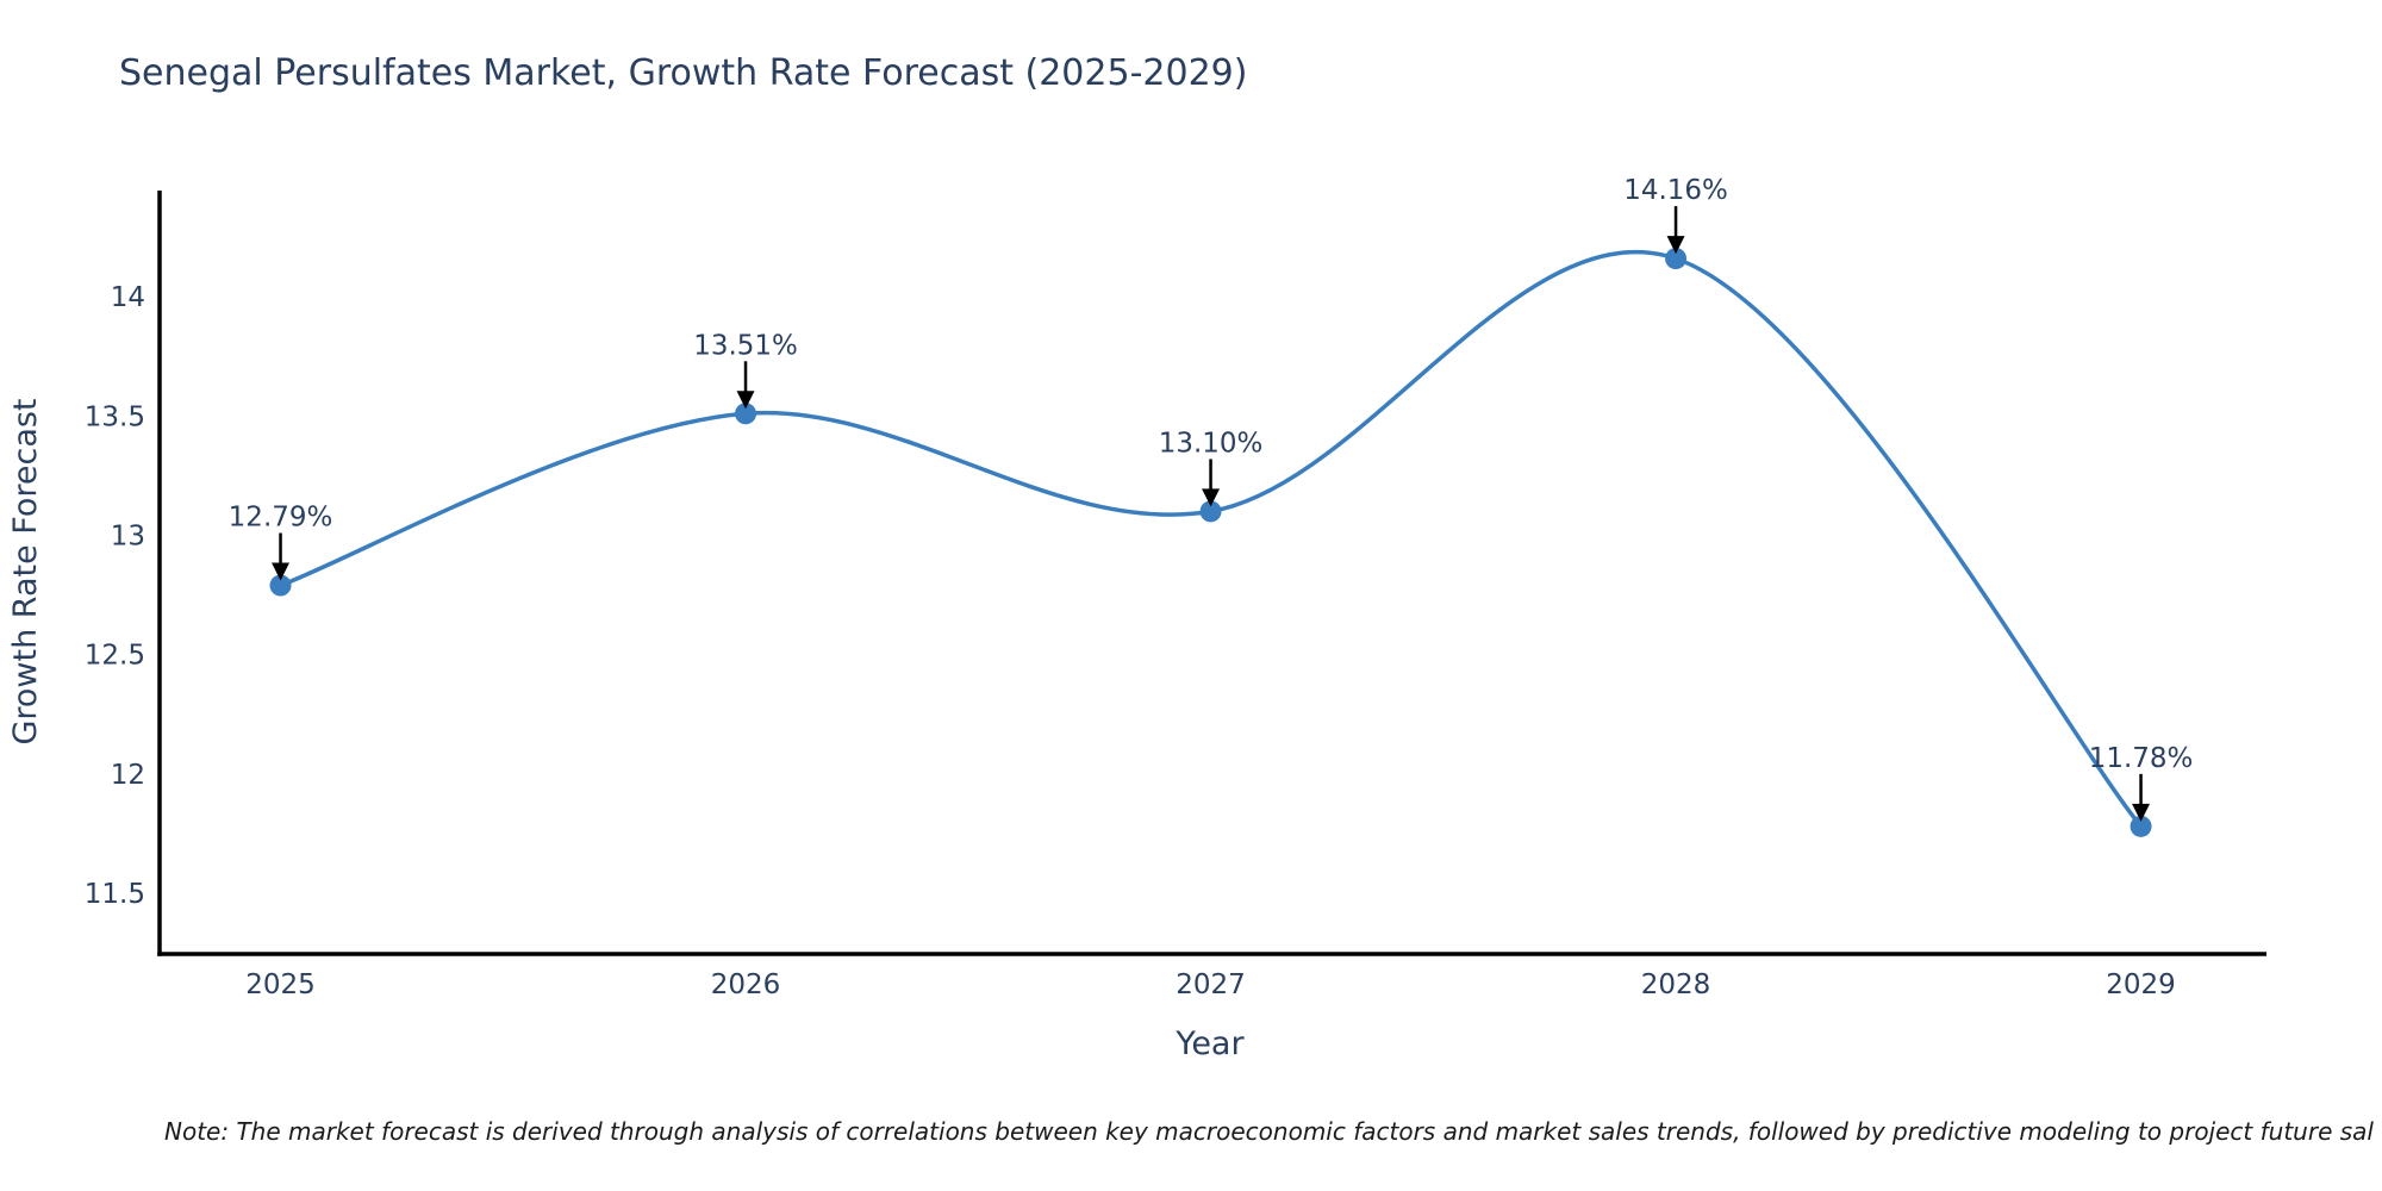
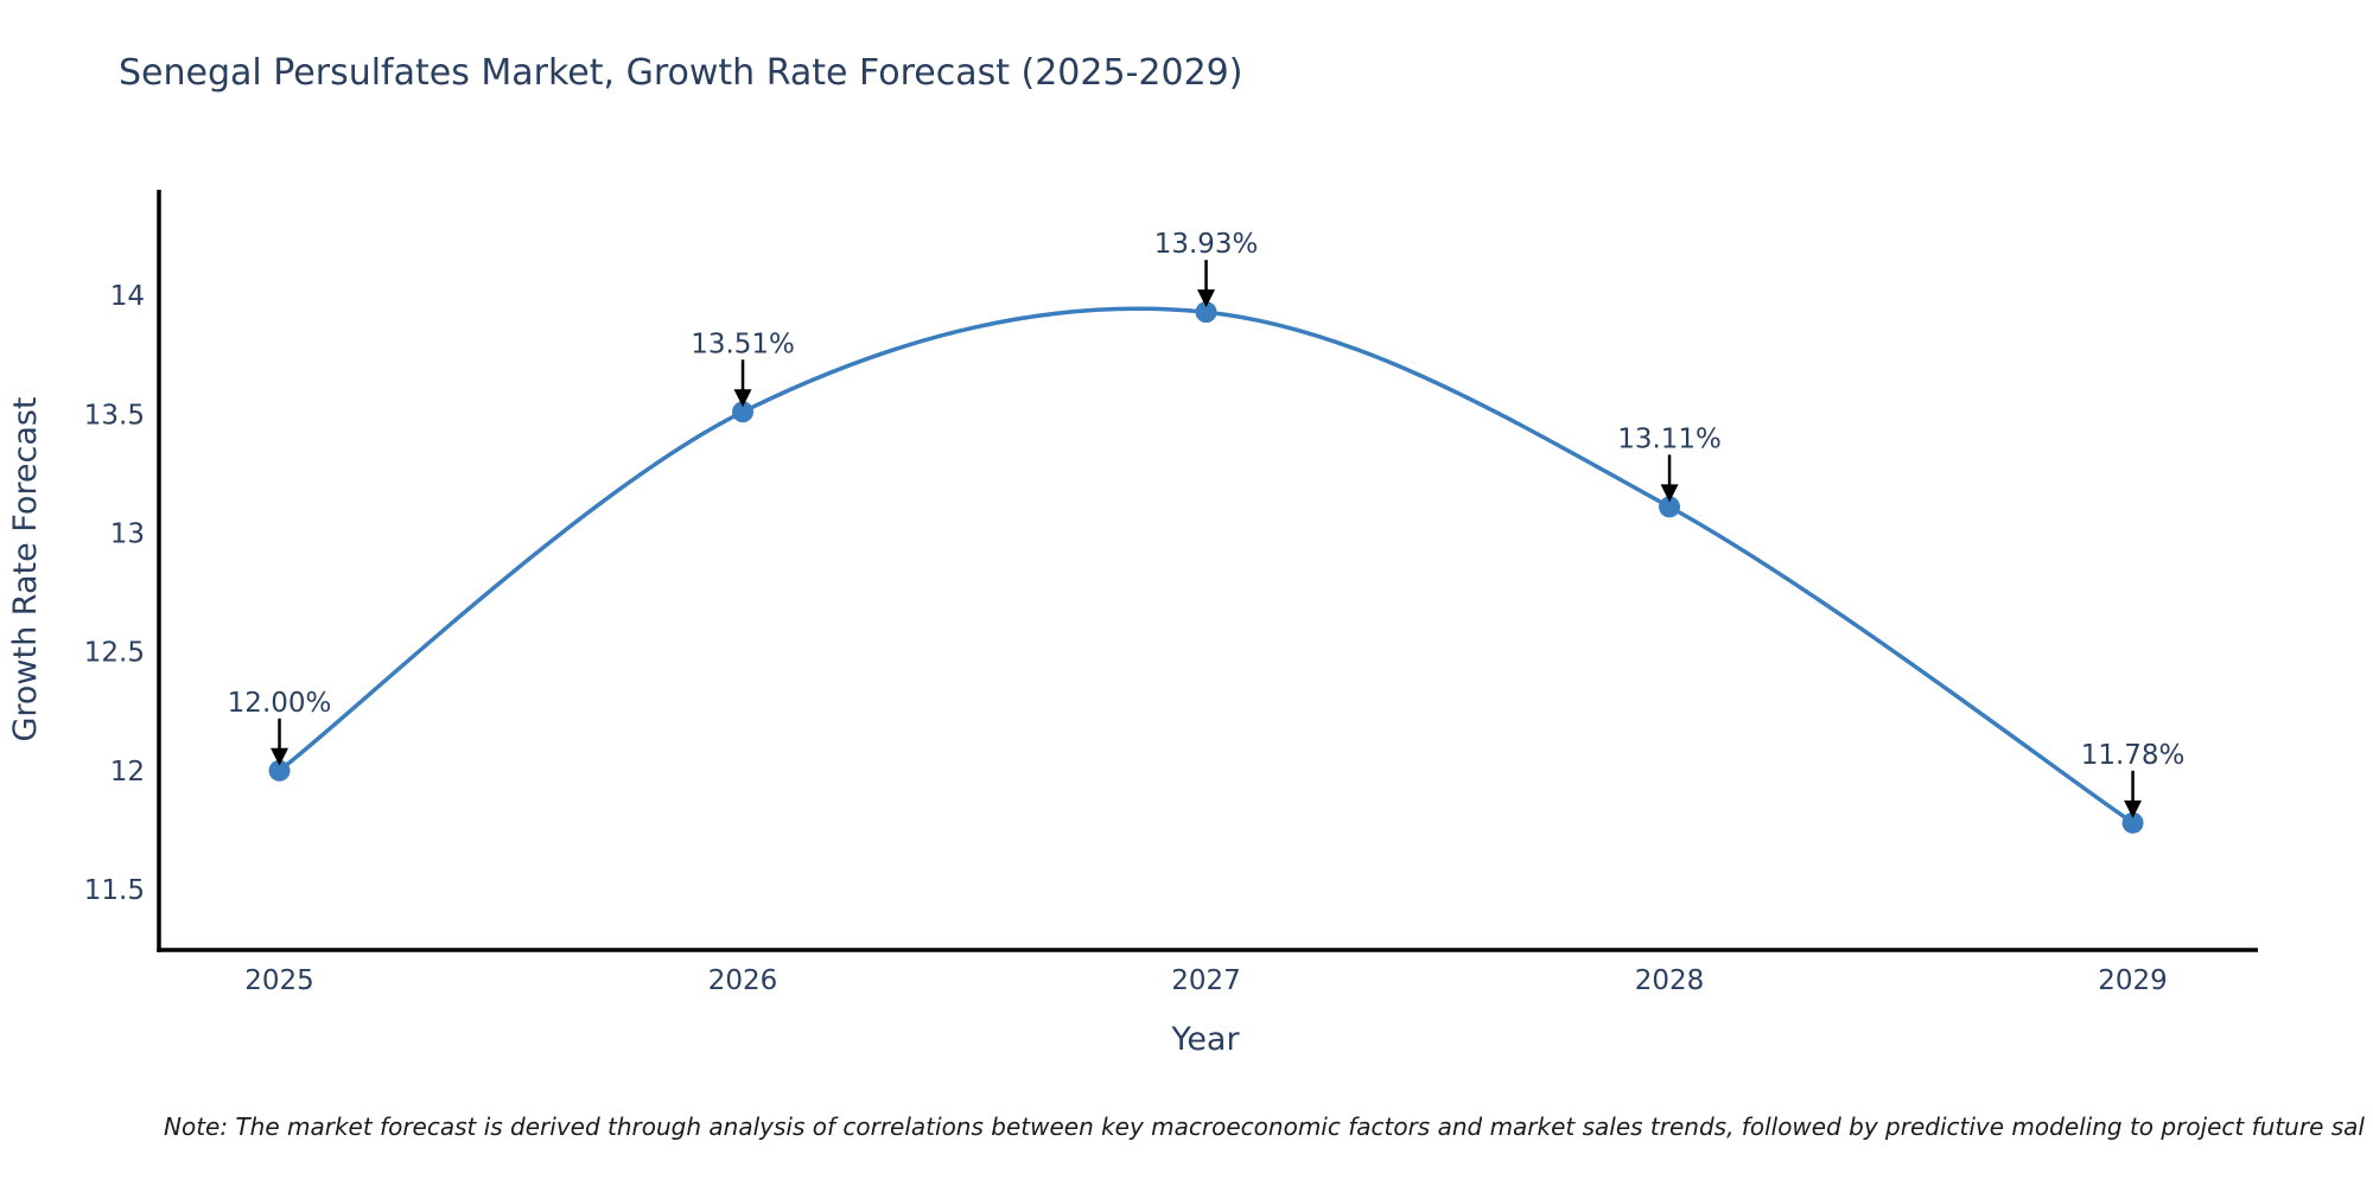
2025: 12.79% -> 12.00%
2027: 13.10% -> 13.93%
2028: 14.16% -> 13.11%
